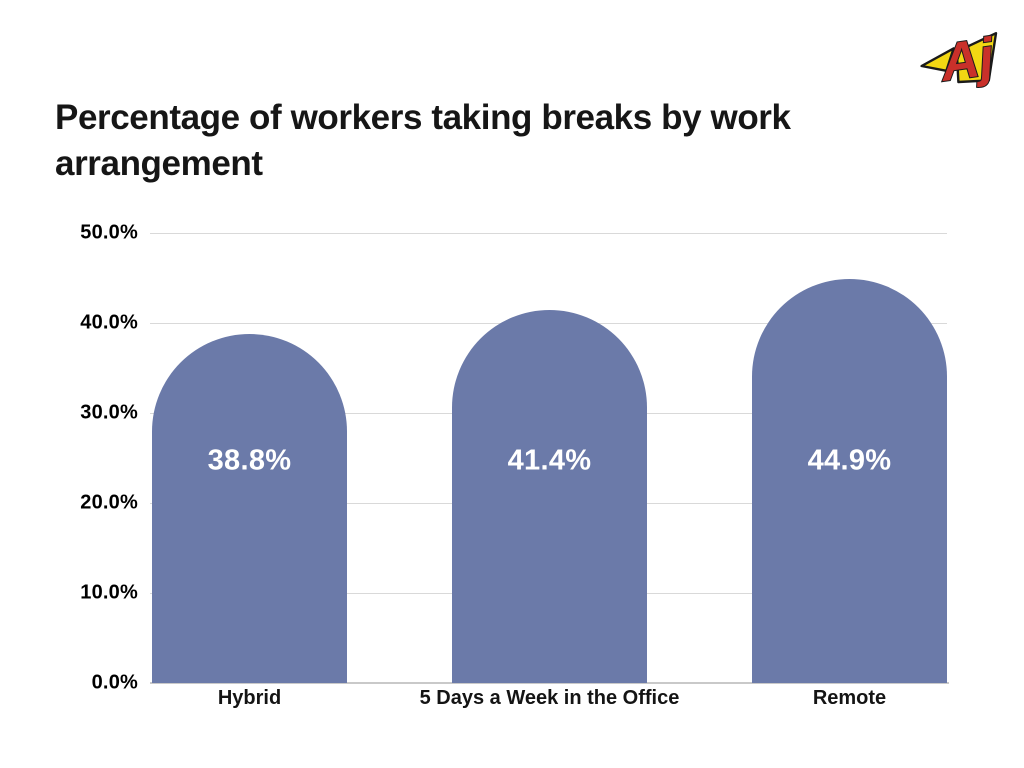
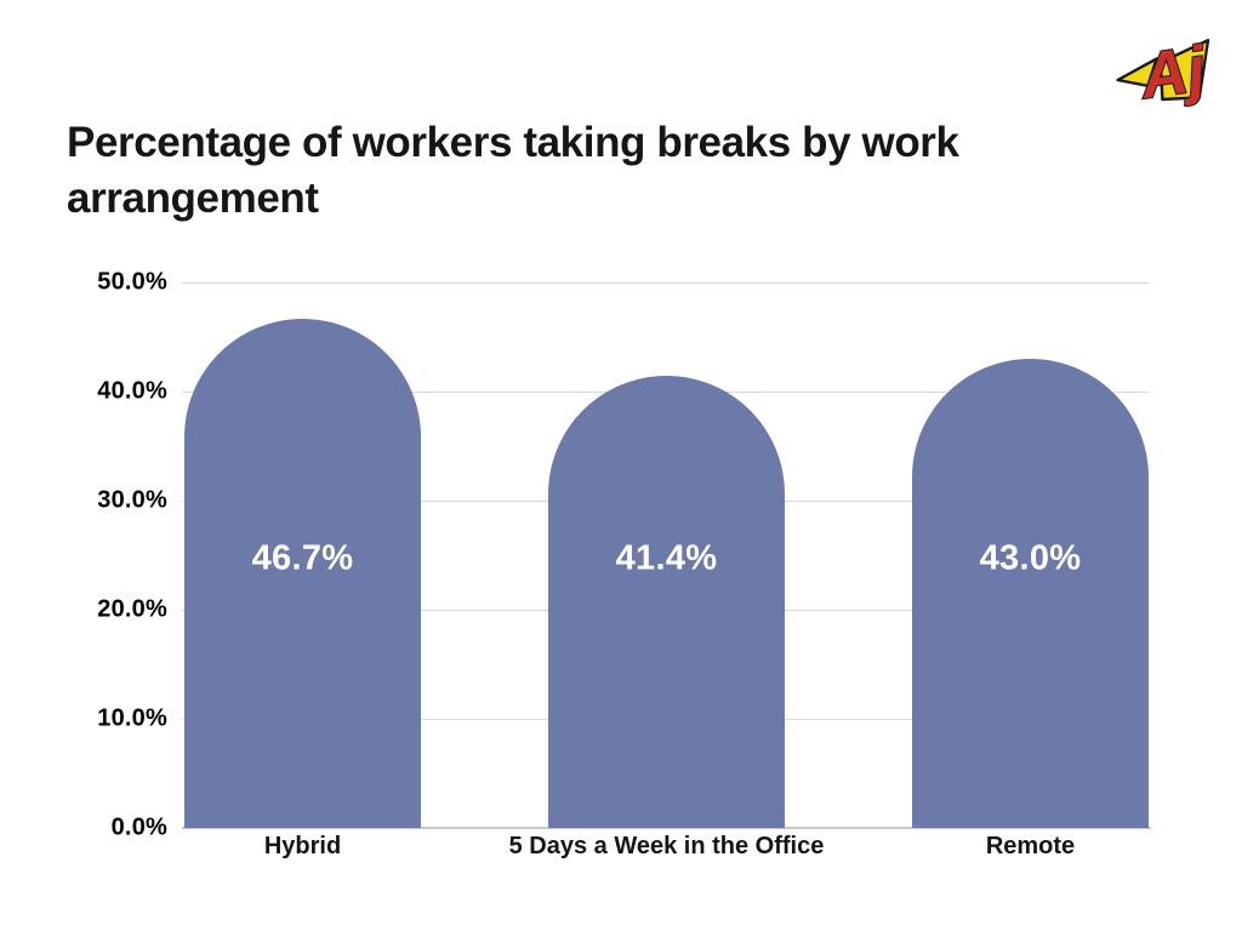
Hybrid: 38.8% -> 46.7%
Remote: 44.9% -> 43.0%
